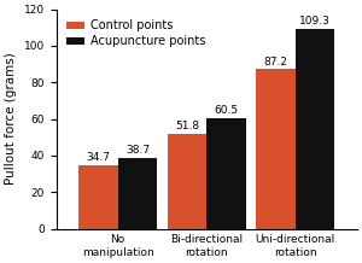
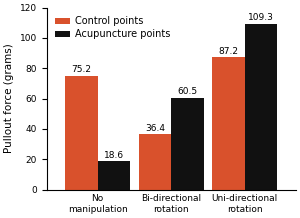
Control points/No manipulation: 34.7 -> 75.2
Acupuncture points/No manipulation: 38.7 -> 18.6
Control points/Bi-directional rotation: 51.8 -> 36.4
